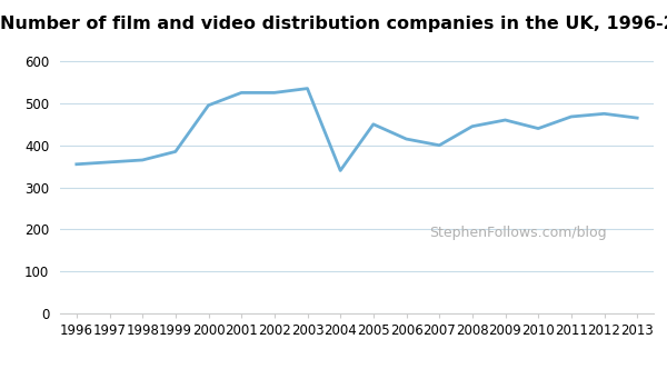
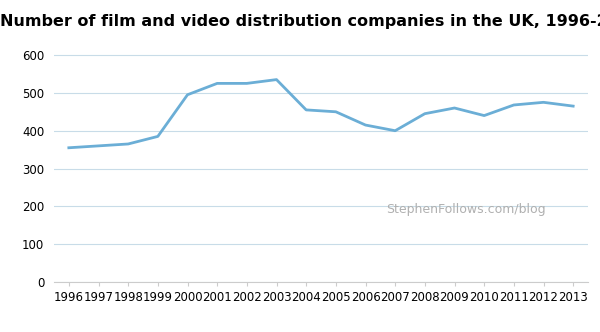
2004: 340 -> 455
